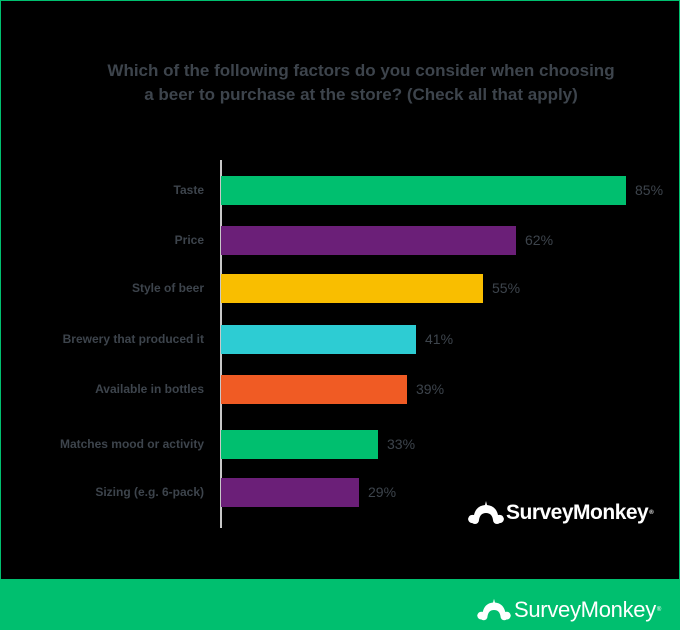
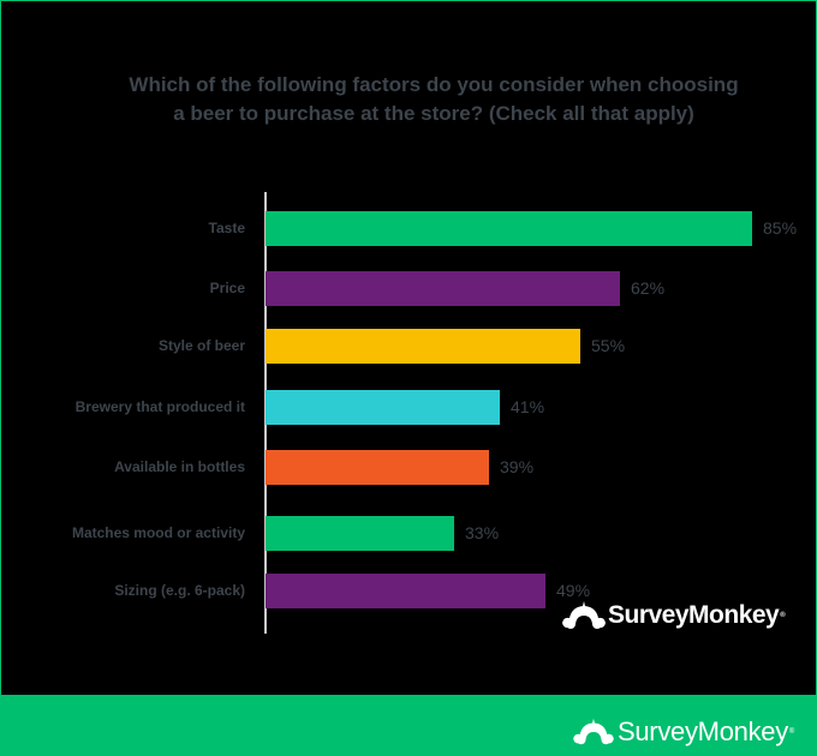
Sizing (e.g. 6-pack): 29% -> 49%
